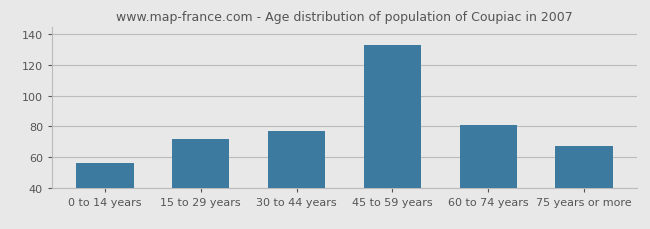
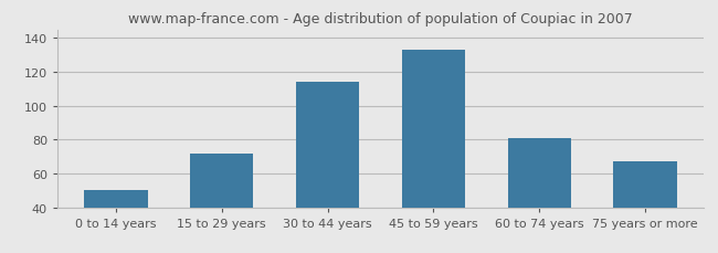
0 to 14 years: 56 -> 50
30 to 44 years: 77 -> 114
